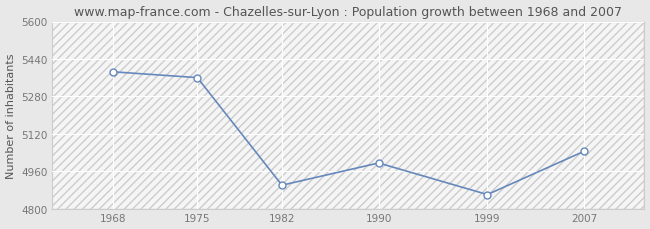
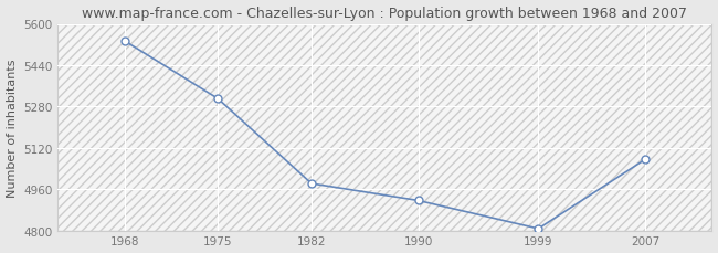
1968: 5385 -> 5534
1975: 5360 -> 5310
1982: 4900 -> 4982
1990: 4995 -> 4916
1999: 4860 -> 4807
2007: 5045 -> 5075
